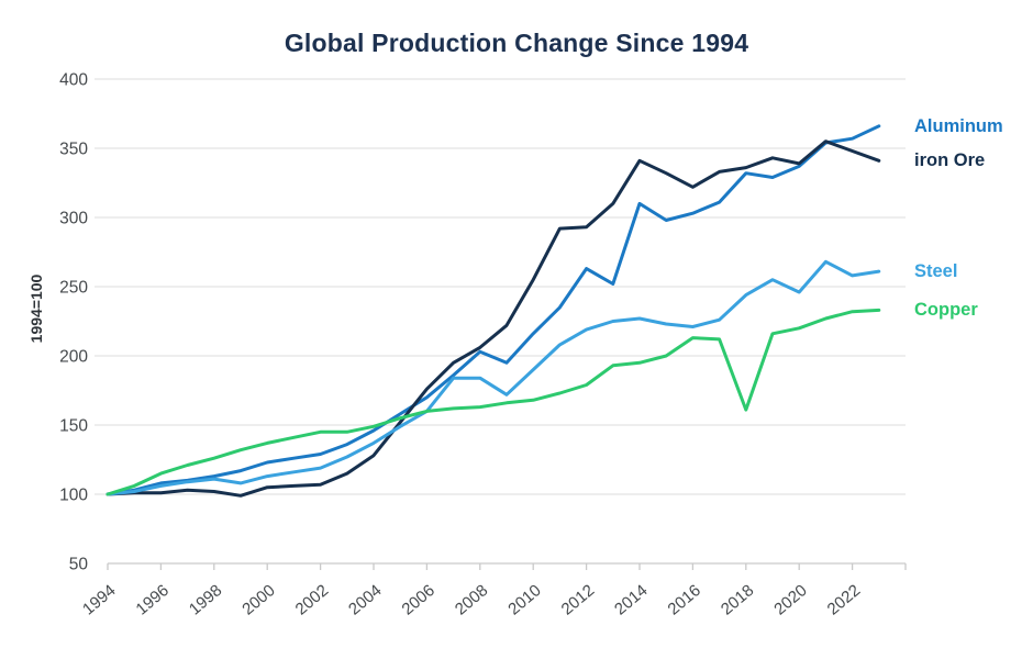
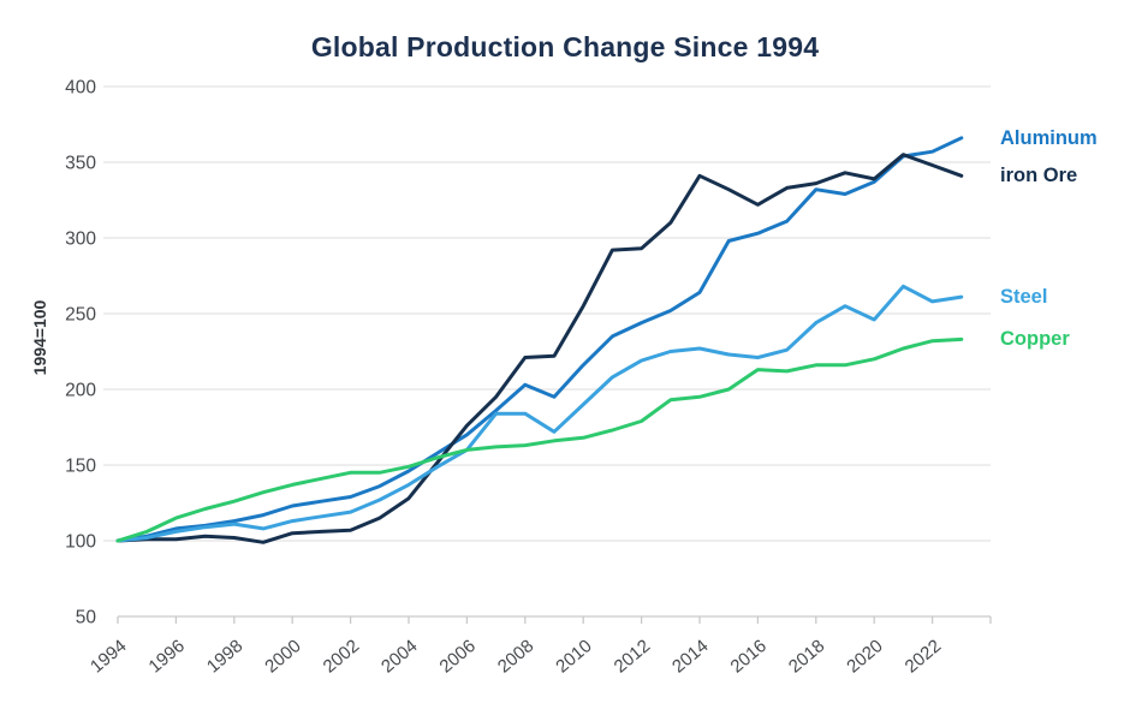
iron Ore/2008: 206 -> 221
Aluminum/2012: 263 -> 244
Aluminum/2014: 310 -> 264
Copper/2018: 161 -> 216
